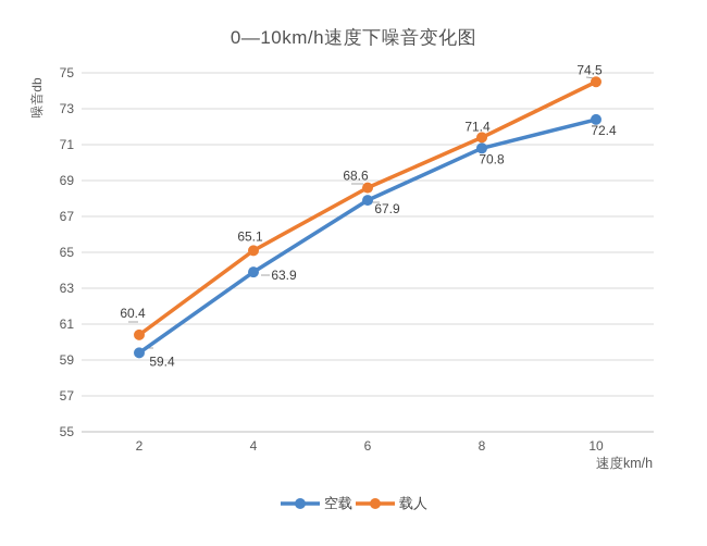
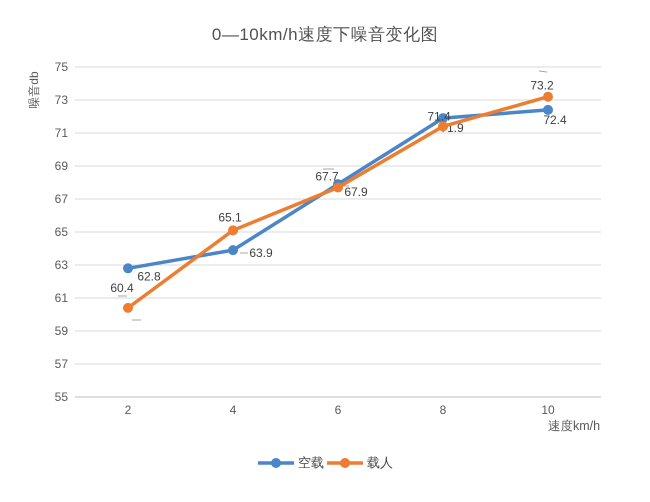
空载/2: 59.4 -> 62.8
载人/6: 68.6 -> 67.7
空载/8: 70.8 -> 71.9
载人/10: 74.5 -> 73.2
